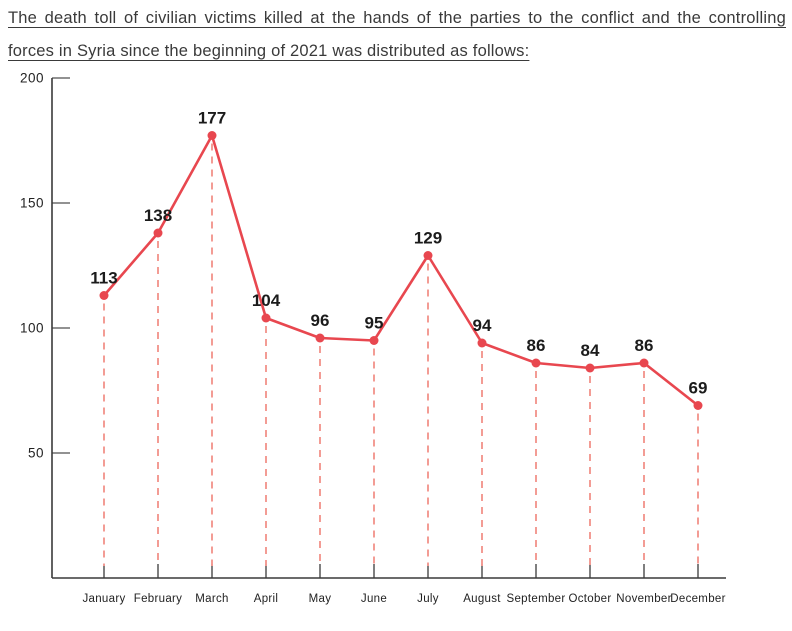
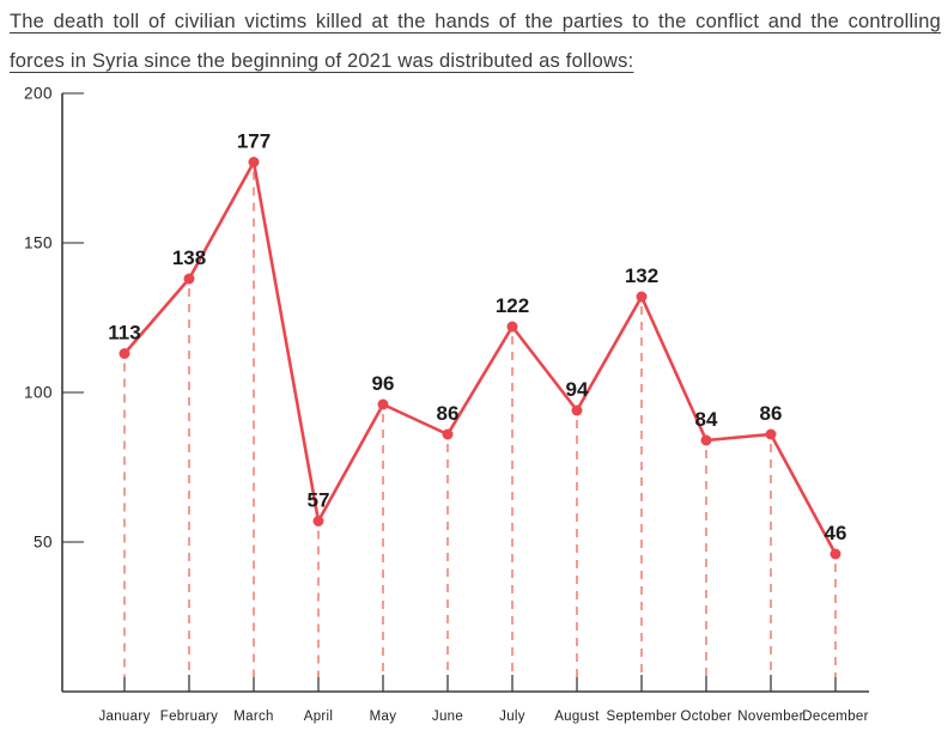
April: 104 -> 57
June: 95 -> 86
July: 129 -> 122
September: 86 -> 132
December: 69 -> 46
